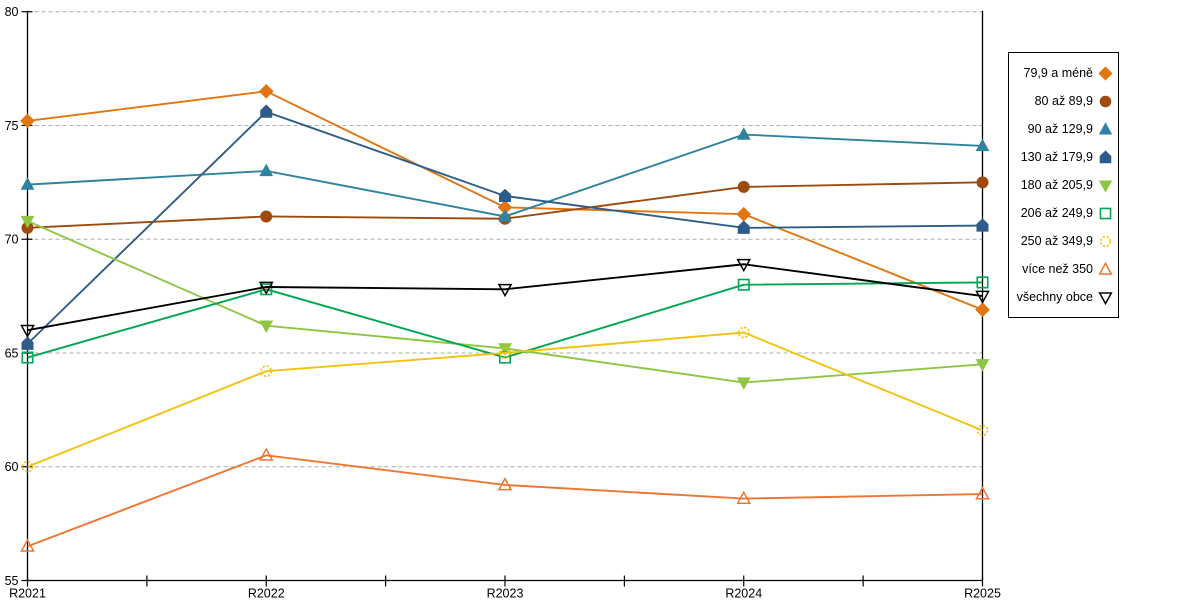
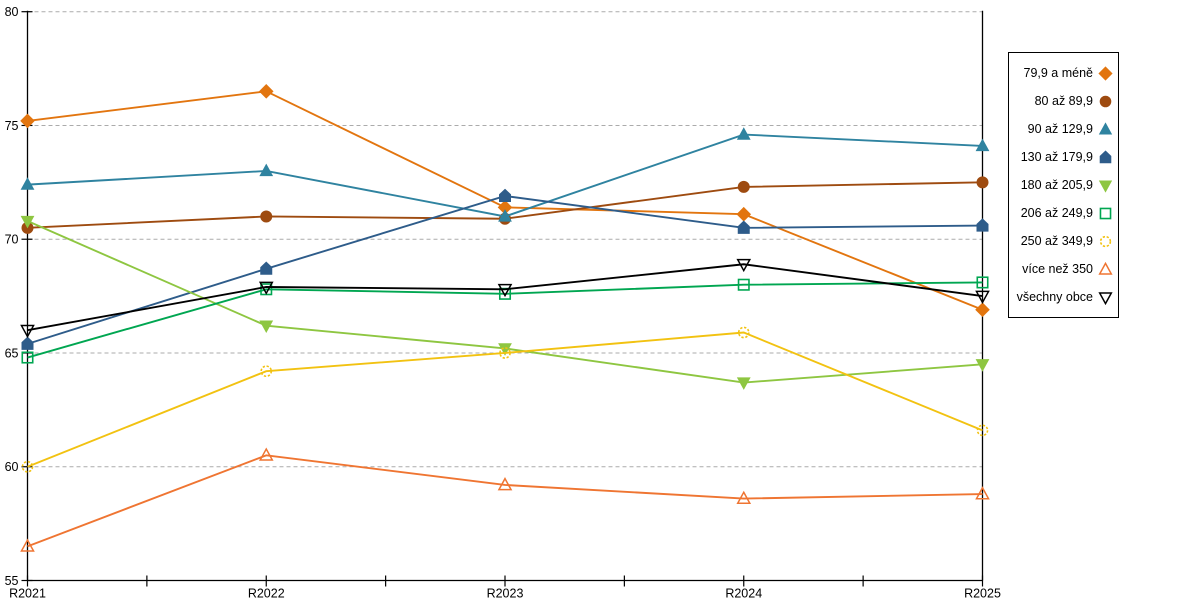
130 až 179,9/R2022: 75.6 -> 68.7
206 až 249,9/R2023: 64.8 -> 67.6
